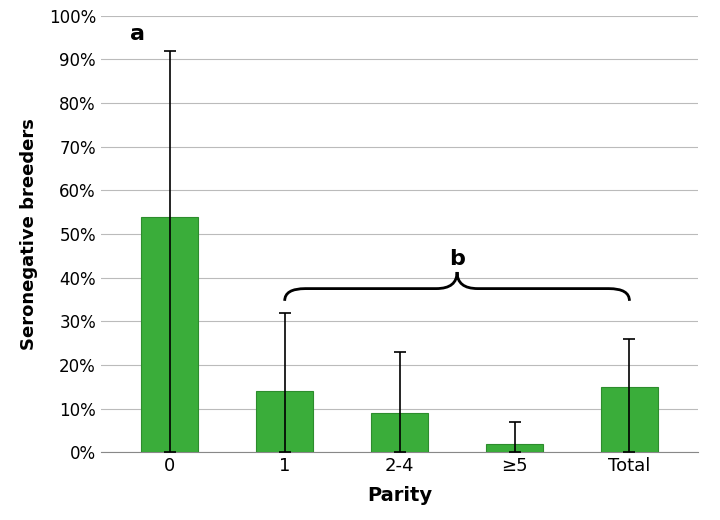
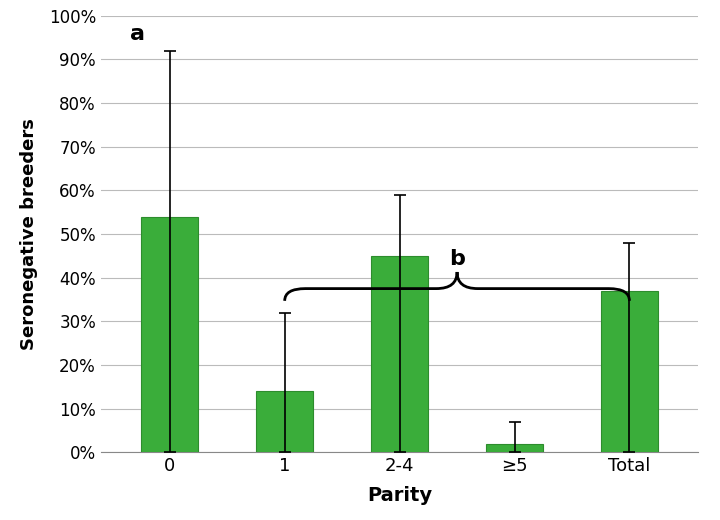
2-4: 9% -> 45%
Total: 15% -> 37%
